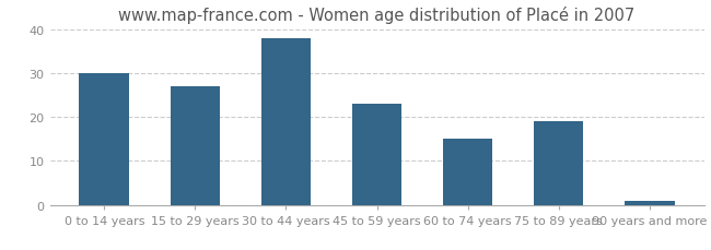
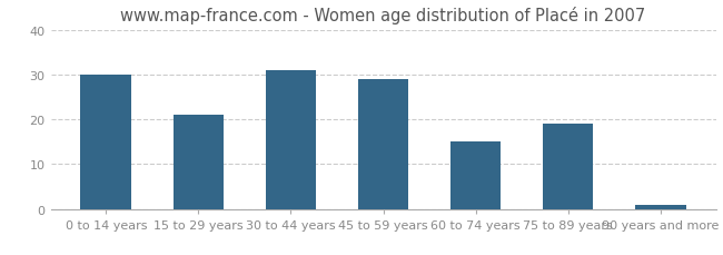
15 to 29 years: 27 -> 21
30 to 44 years: 38 -> 31
45 to 59 years: 23 -> 29
